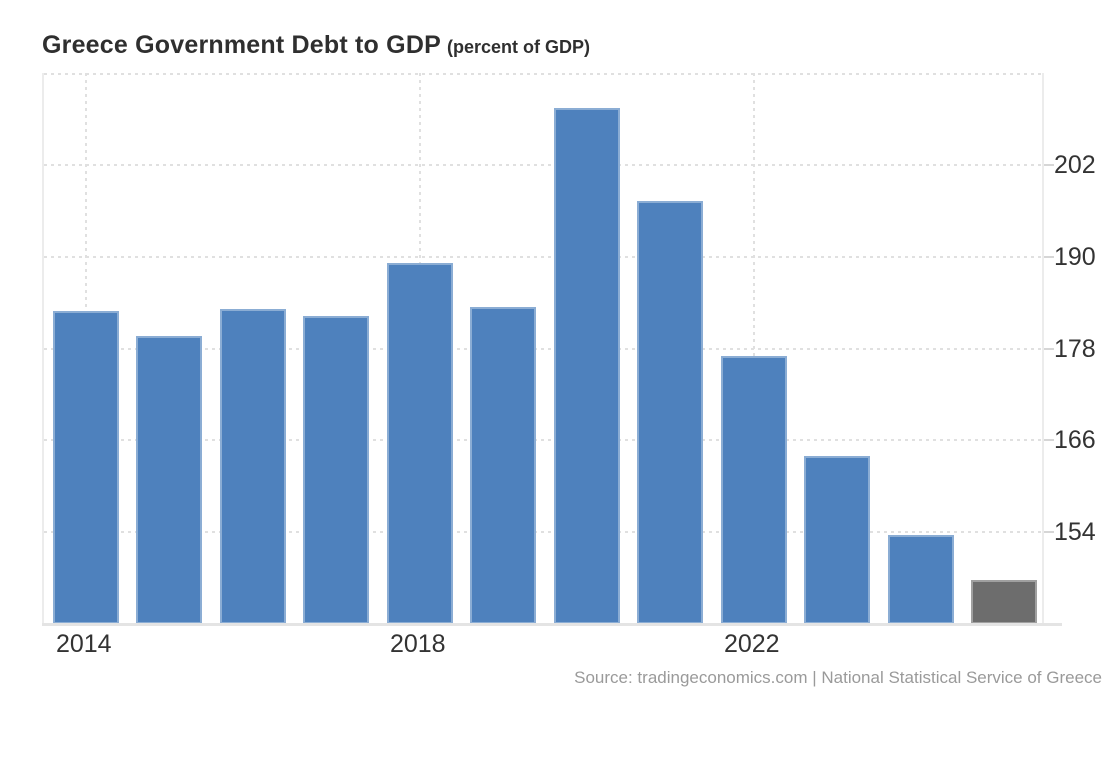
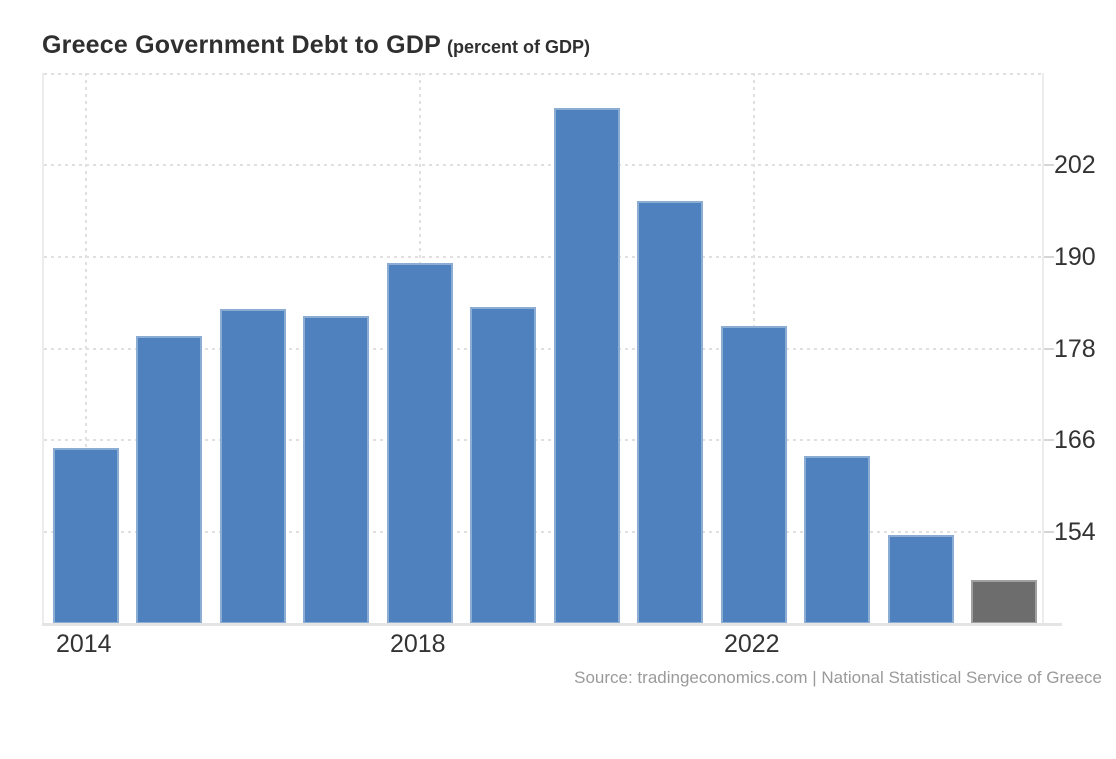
2014: 183 -> 165
2022: 177 -> 181
